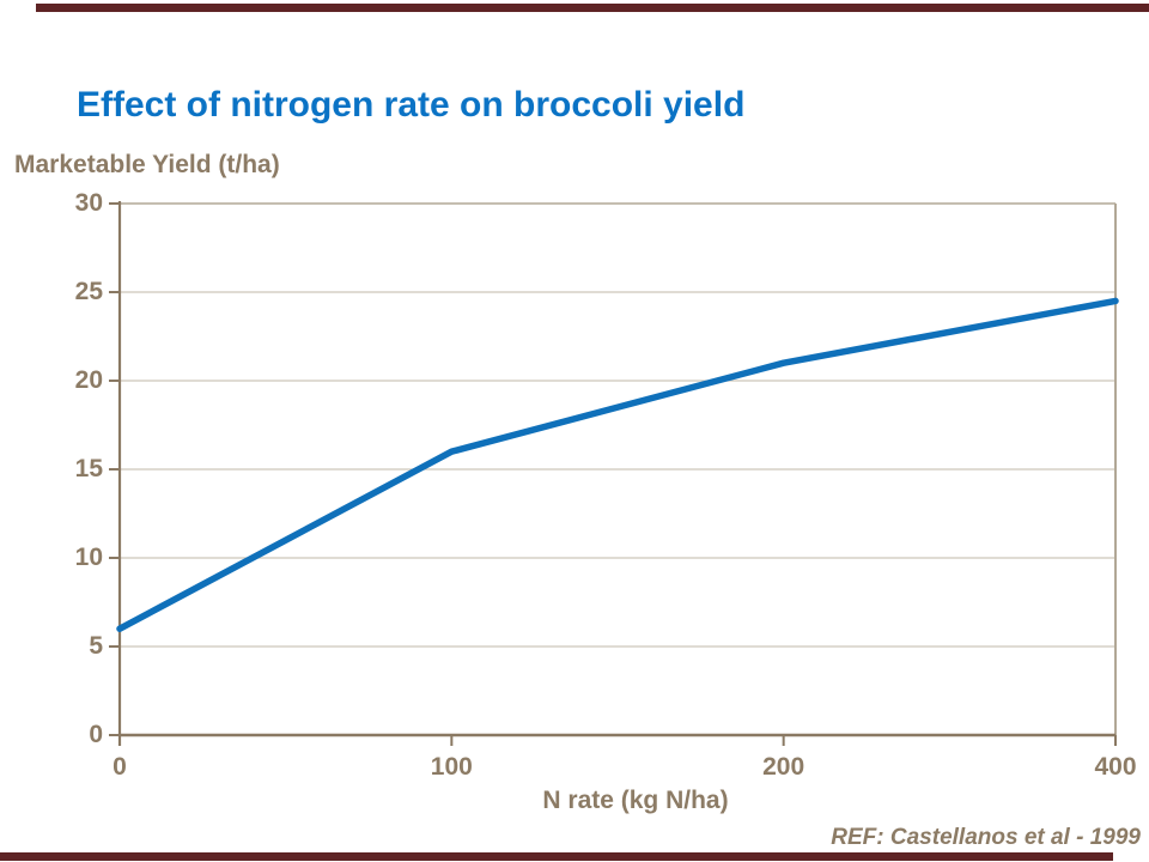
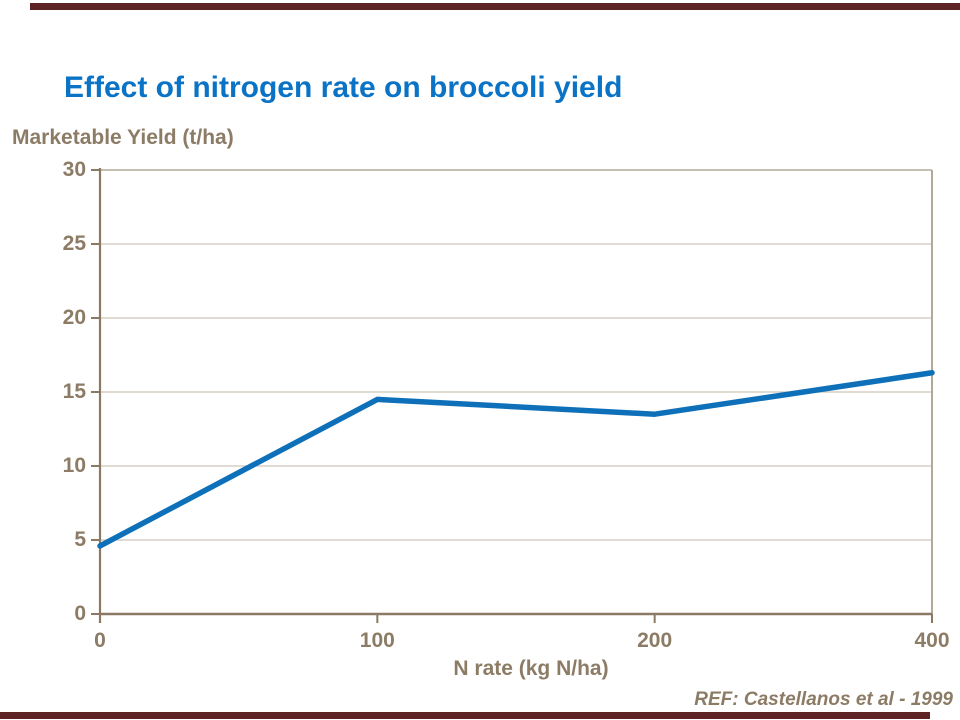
0: 6.0 -> 4.6
100: 16.0 -> 14.5
200: 21.0 -> 13.5
400: 24.5 -> 16.3
